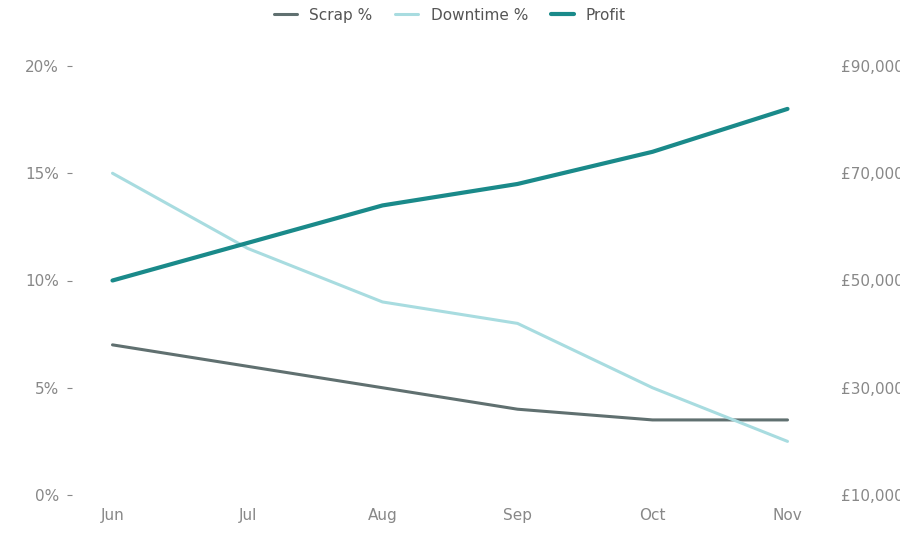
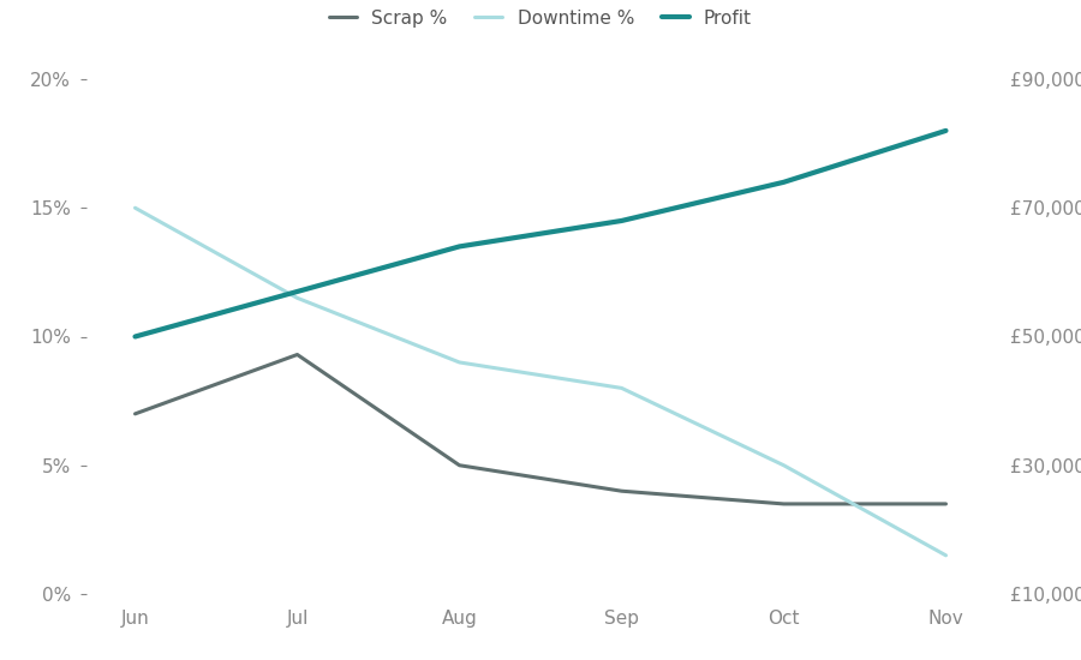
Scrap %/Jul: 6.0% -> 9.3%
Downtime %/Nov: 2.5% -> 1.5%
